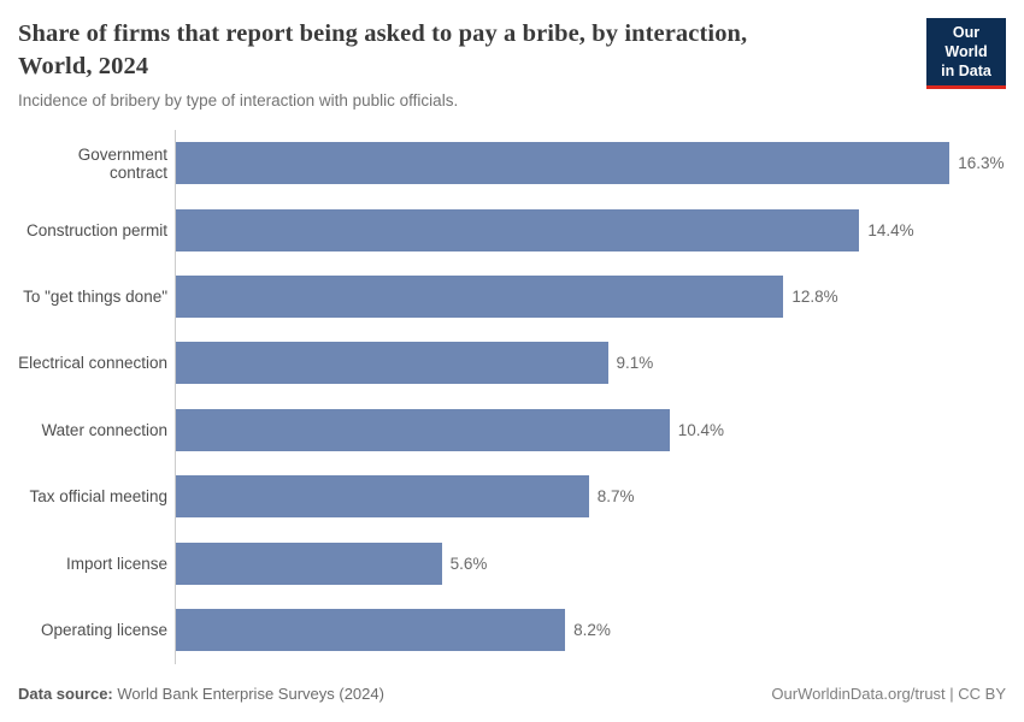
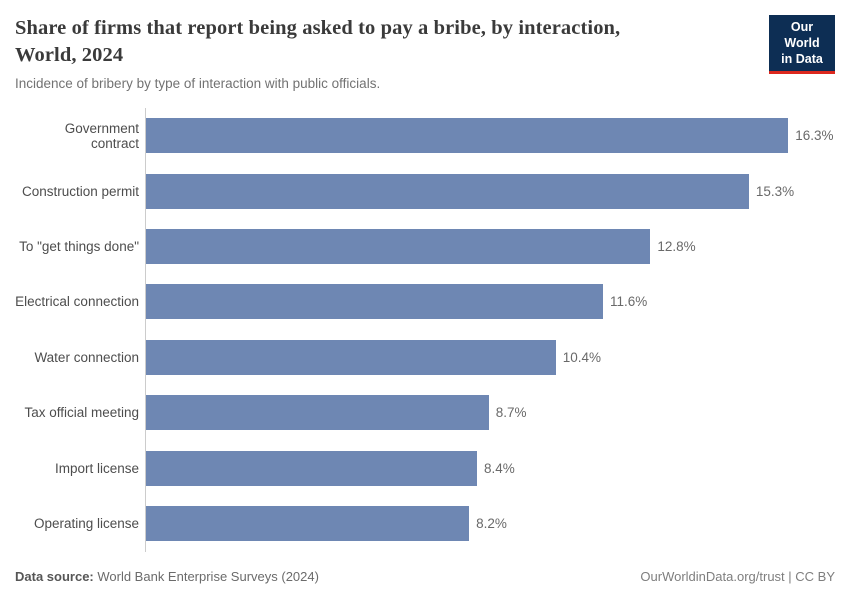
Construction permit: 14.4% -> 15.3%
Electrical connection: 9.1% -> 11.6%
Import license: 5.6% -> 8.4%
